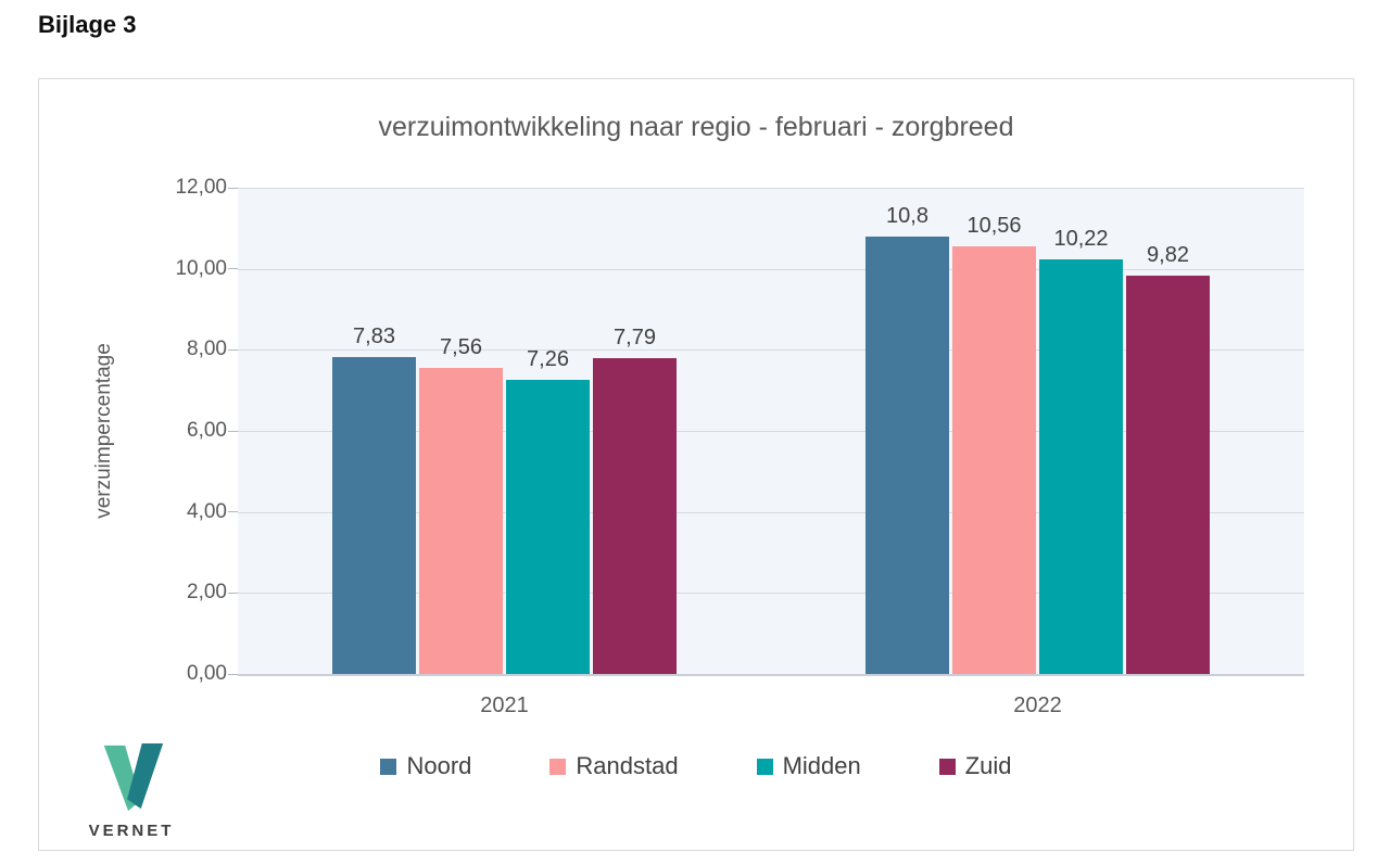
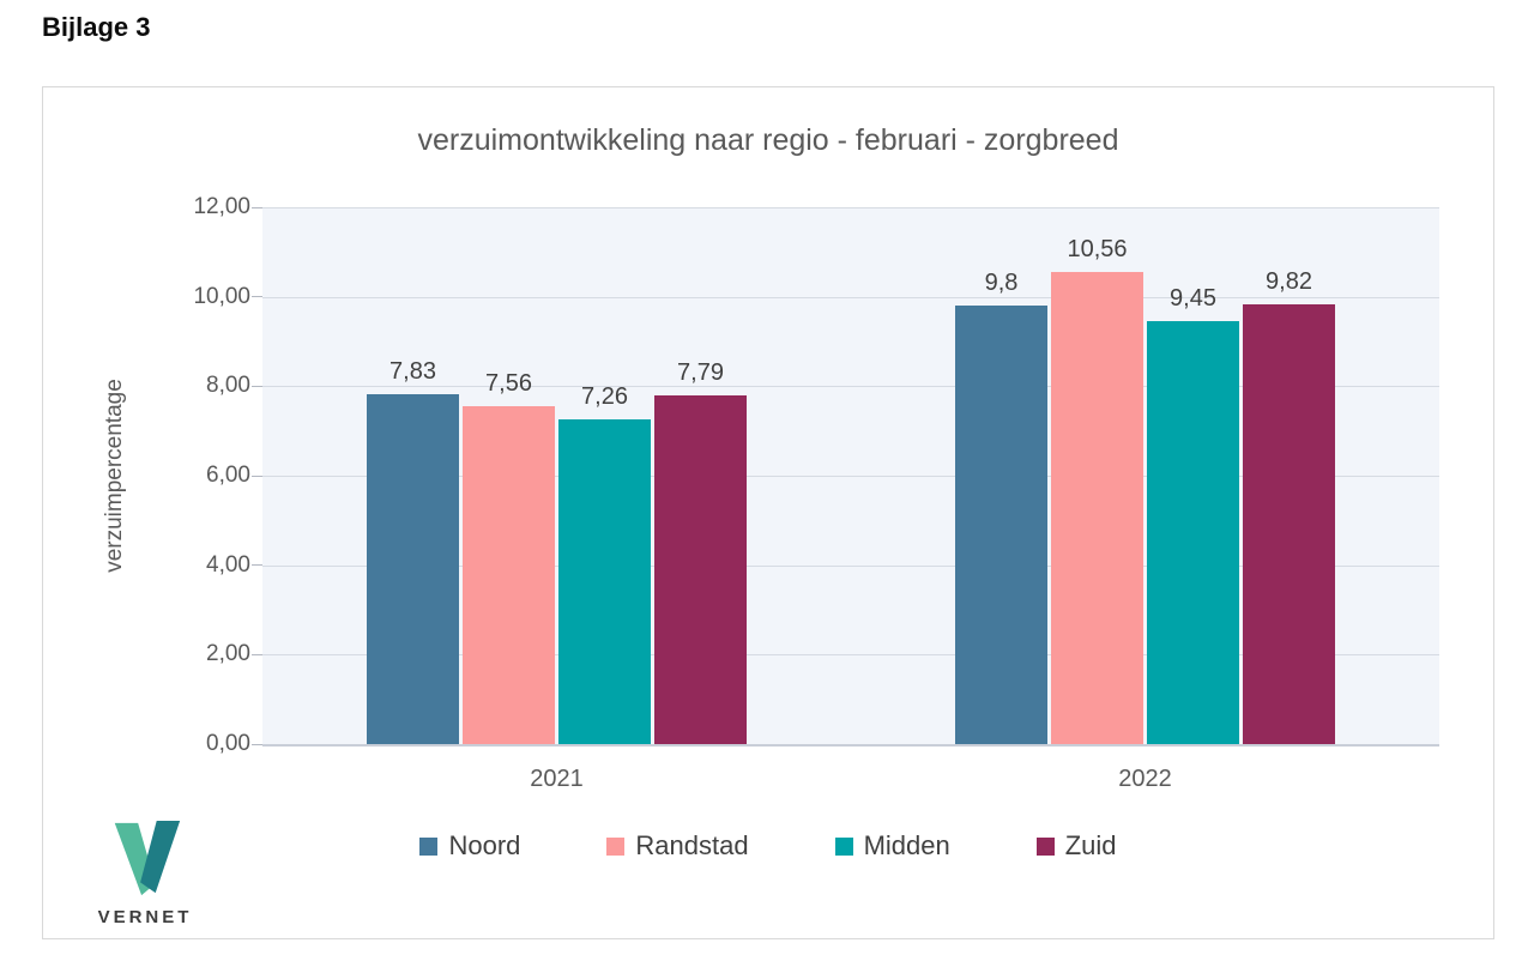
Noord/2022: 10,8 -> 9,8
Midden/2022: 10,22 -> 9,45
